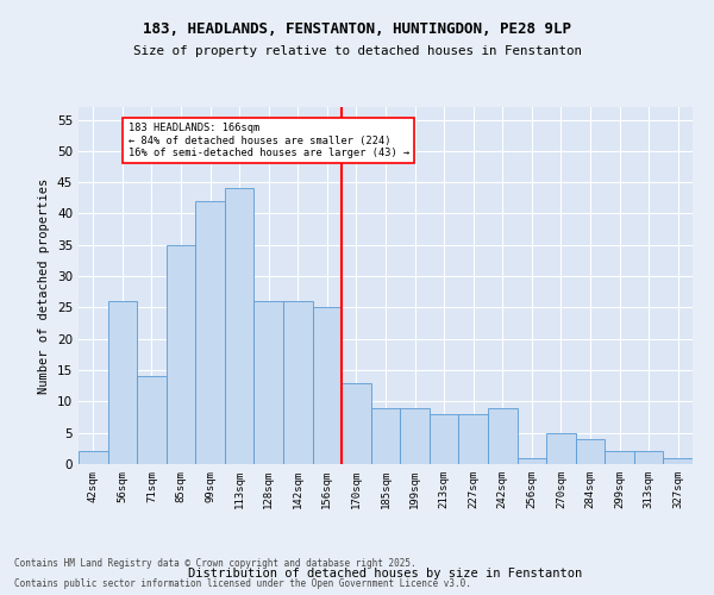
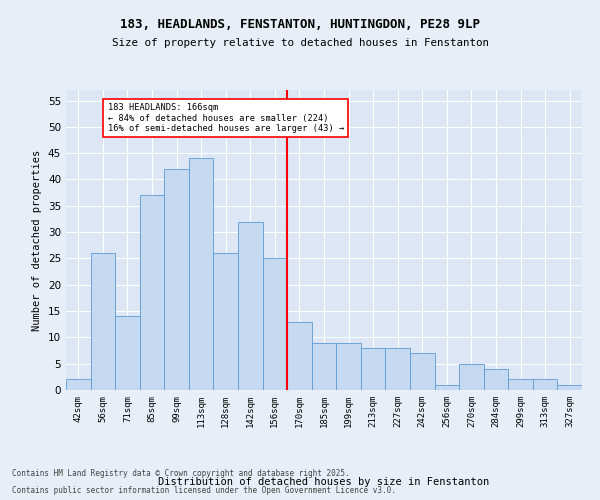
85sqm: 35 -> 37
142sqm: 26 -> 32
242sqm: 9 -> 7
